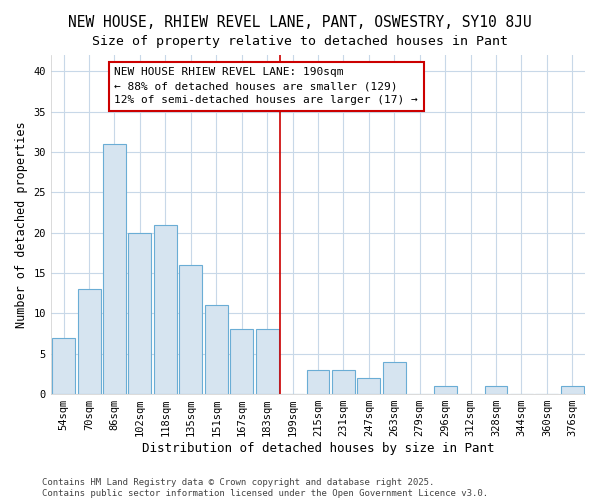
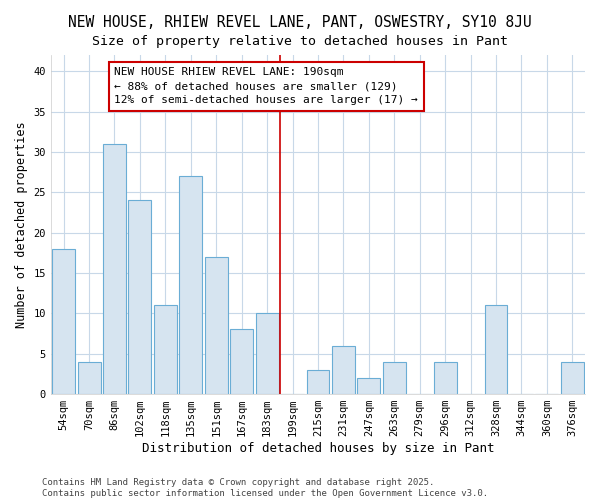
54sqm: 7 -> 18
70sqm: 13 -> 4
102sqm: 20 -> 24
118sqm: 21 -> 11
135sqm: 16 -> 27
151sqm: 11 -> 17
183sqm: 8 -> 10
231sqm: 3 -> 6
296sqm: 1 -> 4
328sqm: 1 -> 11
376sqm: 1 -> 4
